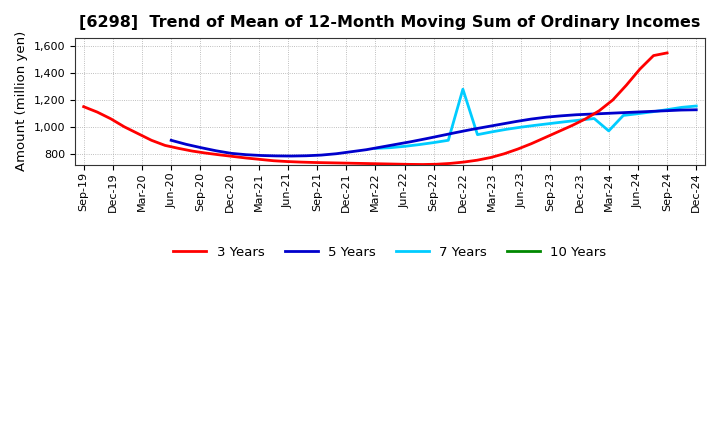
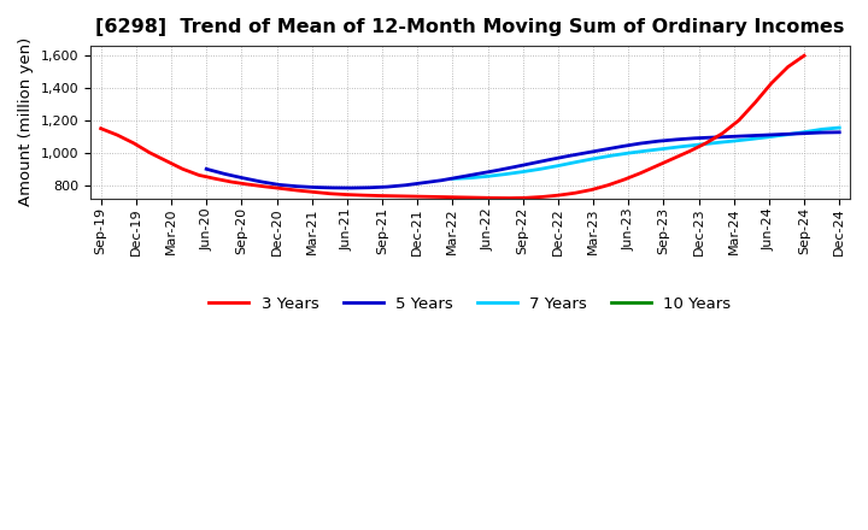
7 Years/Dec-22: 1,280 -> 920
7 Years/Mar-24: 970 -> 1,070
3 Years/Sep-24: 1,550 -> 1,600
